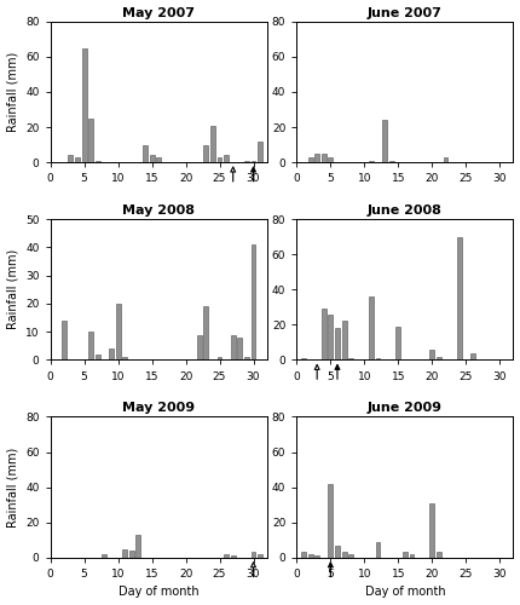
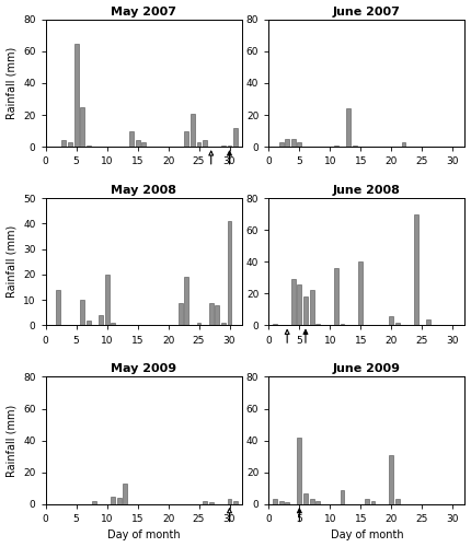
June 2008/15: 19 -> 40
